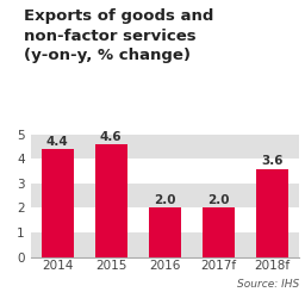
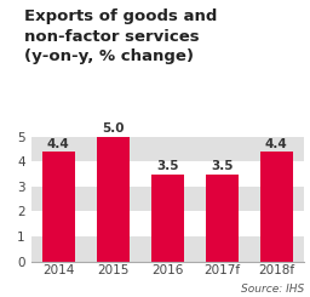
2015: 4.6 -> 5.0
2016: 2.0 -> 3.5
2017f: 2.0 -> 3.5
2018f: 3.6 -> 4.4
